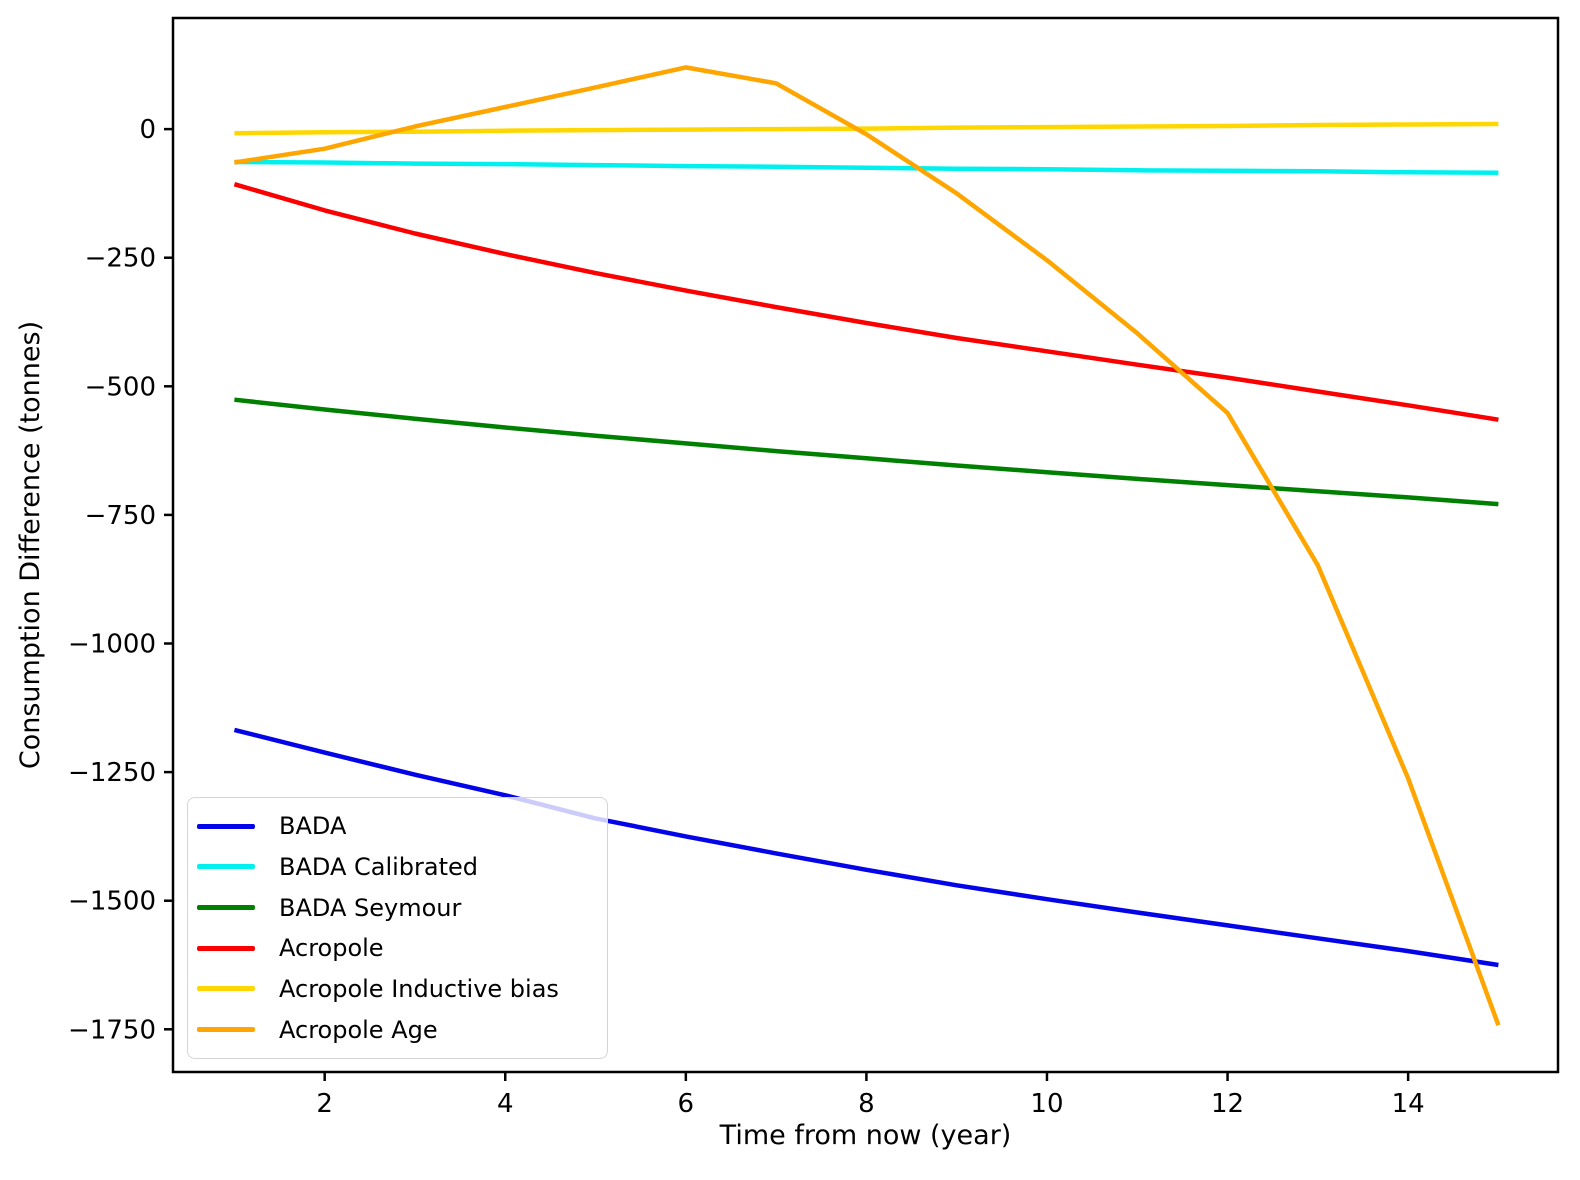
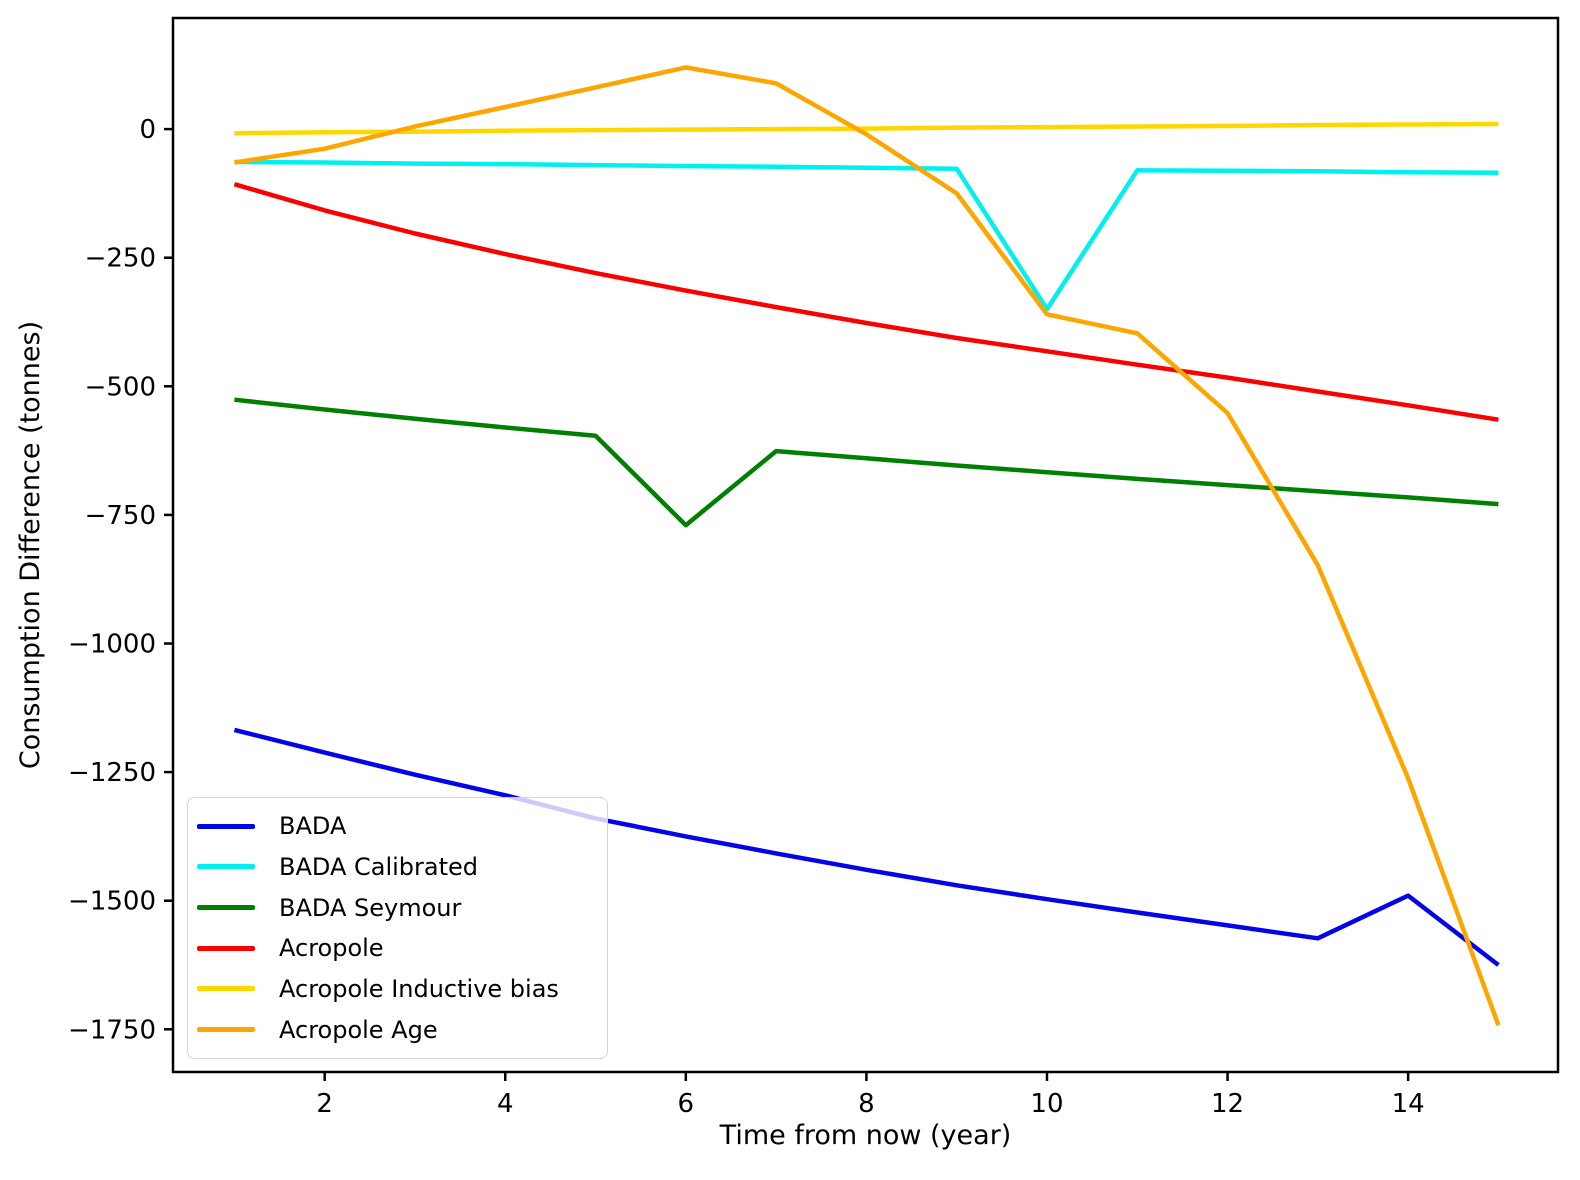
BADA Seymour/6: -610 -> -770
BADA Calibrated/10: -80 -> -350
Acropole Age/10: -260 -> -360
BADA/14: -1600 -> -1490
